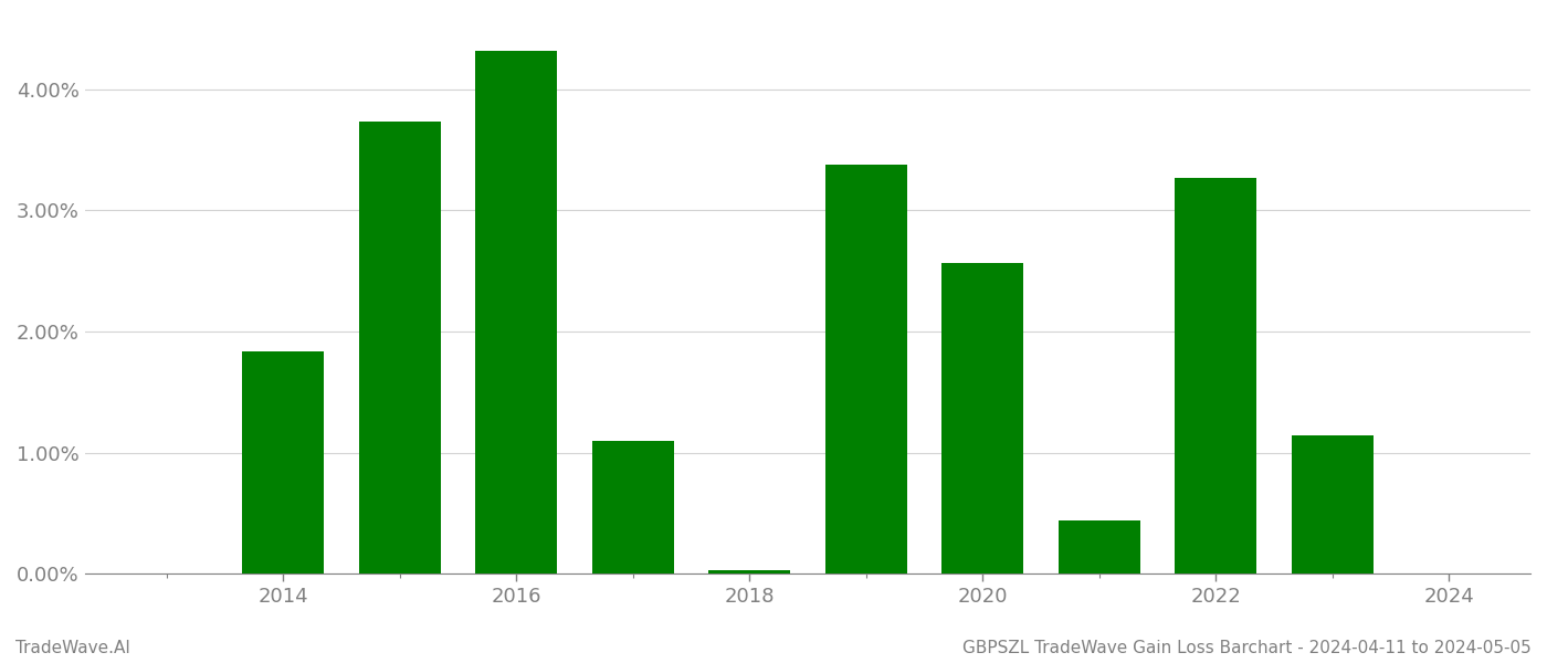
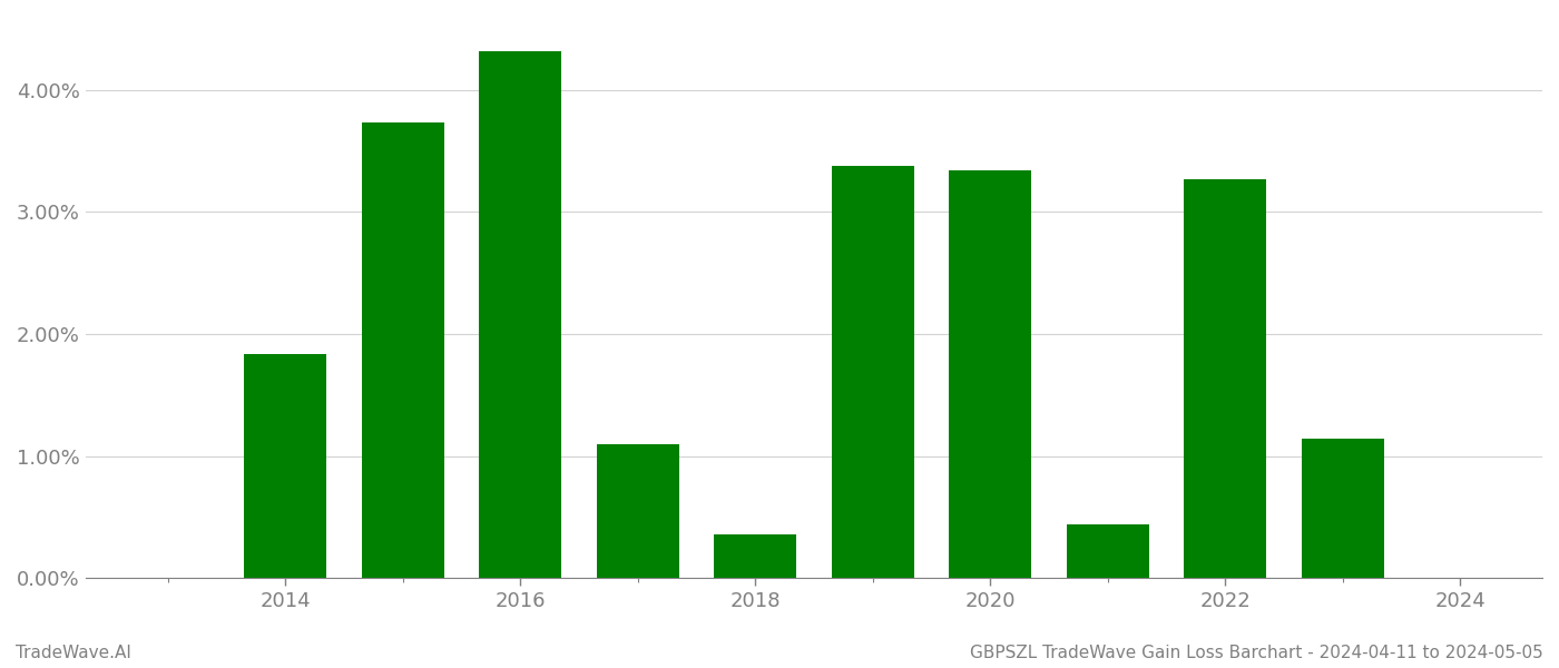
2018: 0.03% -> 0.36%
2020: 2.57% -> 3.34%
